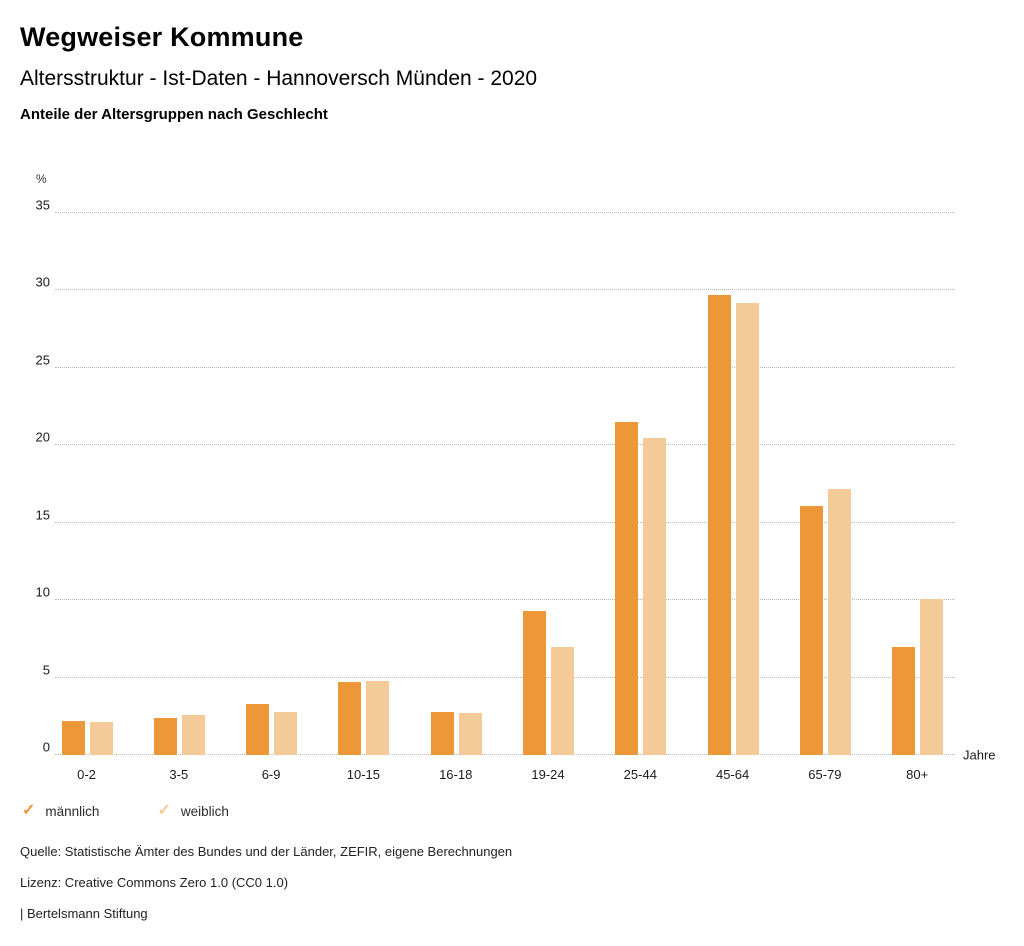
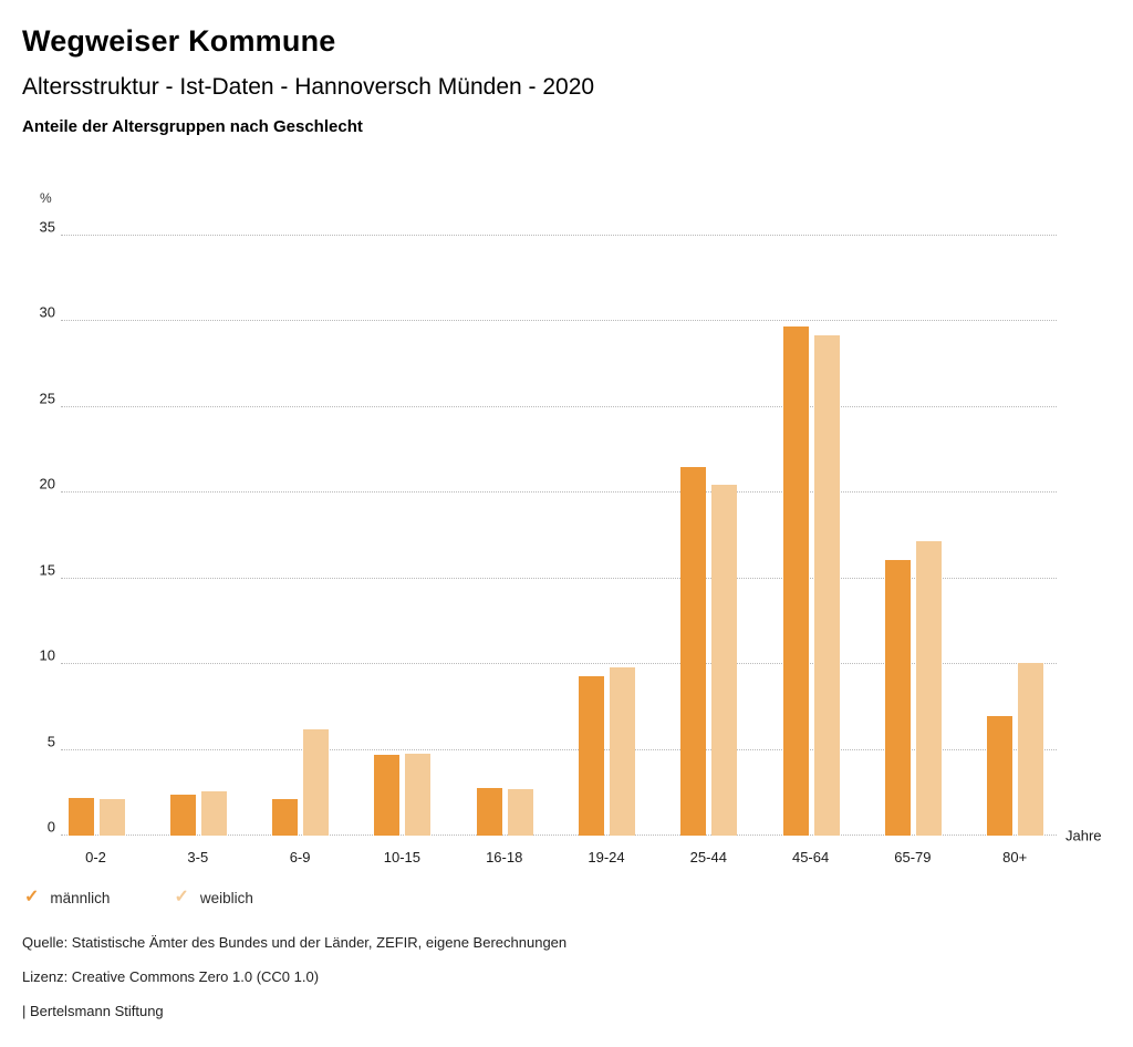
männlich/6-9: 3.3 -> 2.1
weiblich/6-9: 2.8 -> 6.2
weiblich/19-24: 7.0 -> 9.8
